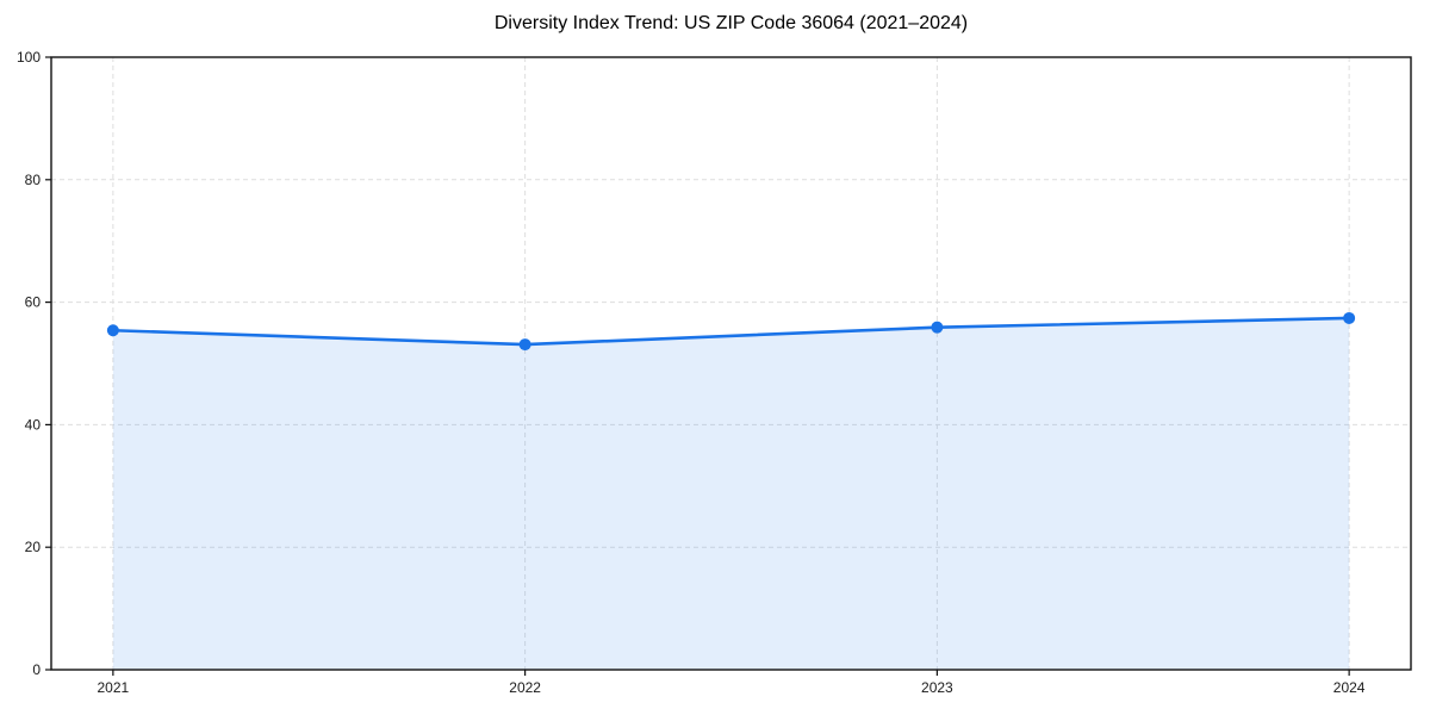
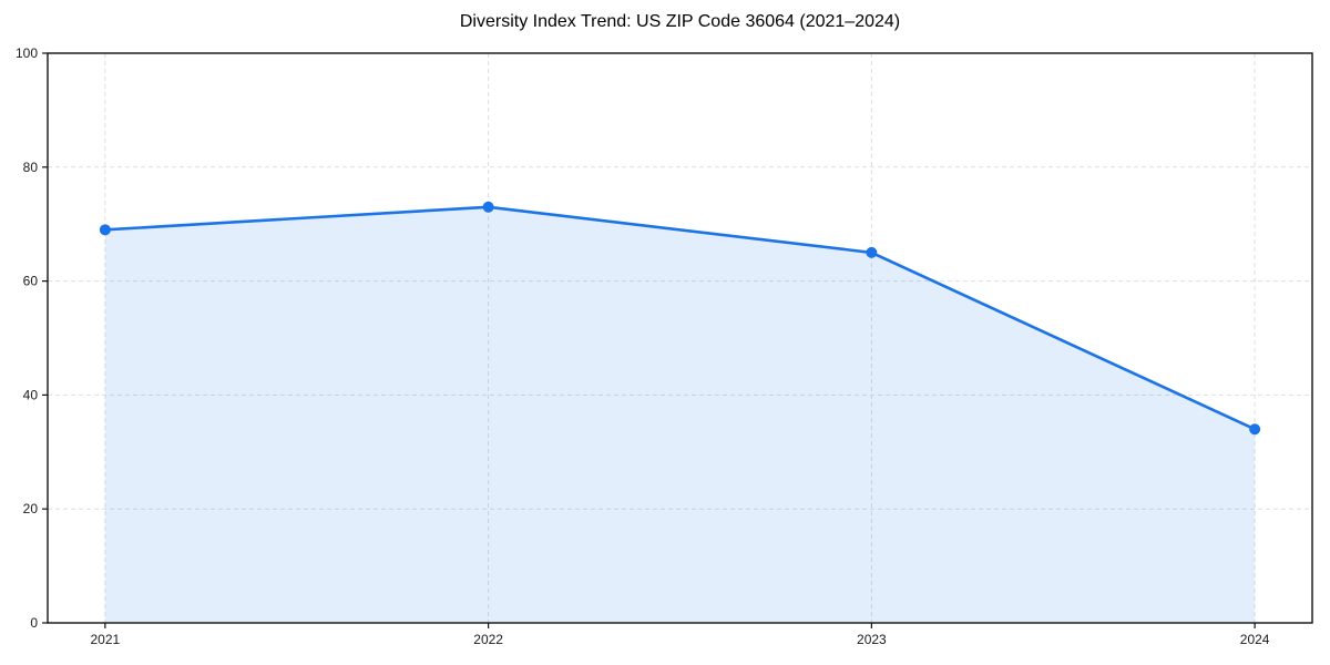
2021: 55 -> 69
2022: 53 -> 73
2023: 56 -> 65
2024: 57 -> 34
